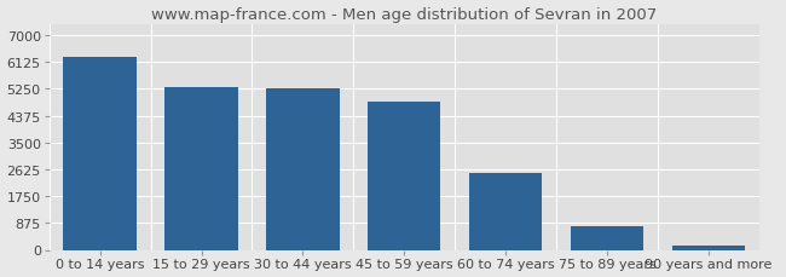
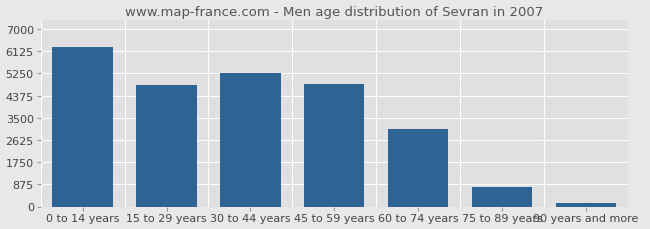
15 to 29 years: 5320 -> 4800
60 to 74 years: 2490 -> 3050
